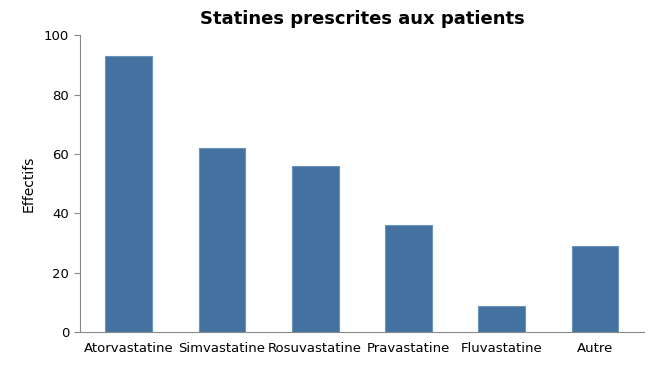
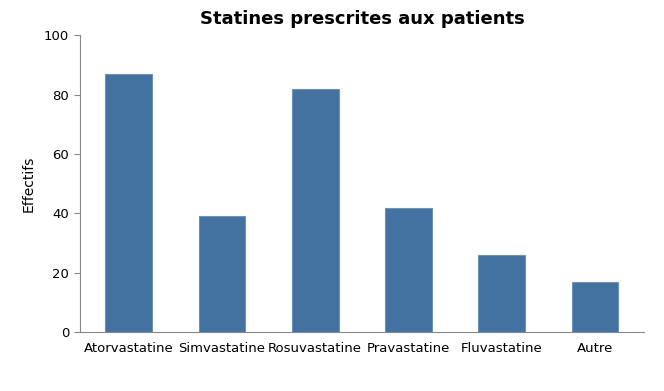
Atorvastatine: 93 -> 87
Simvastatine: 62 -> 39
Rosuvastatine: 56 -> 82
Pravastatine: 36 -> 42
Fluvastatine: 9 -> 26
Autre: 29 -> 17
